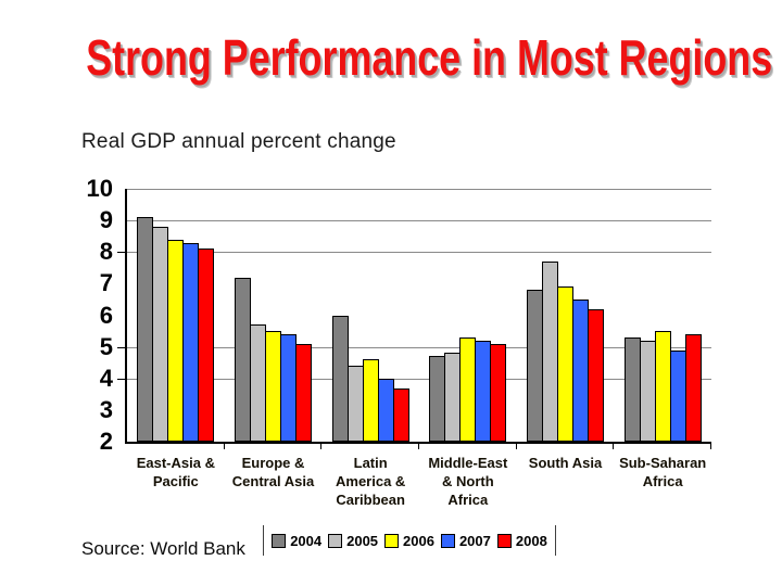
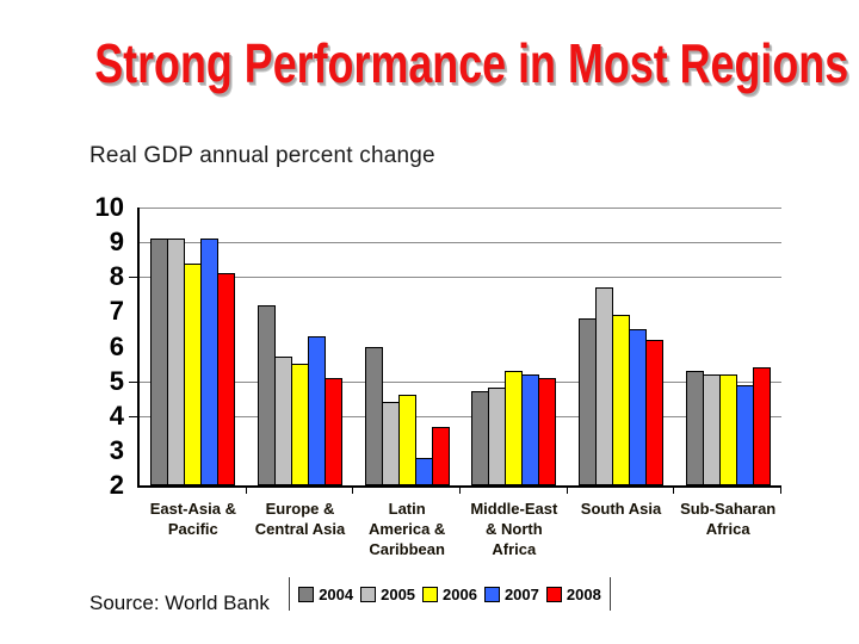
2005/East-Asia & Pacific: 8.8 -> 9.1
2007/East-Asia & Pacific: 8.3 -> 9.1
2007/Europe & Central Asia: 5.4 -> 6.3
2007/Latin America & Caribbean: 4.0 -> 2.8
2006/Sub-Saharan Africa: 5.5 -> 5.2
